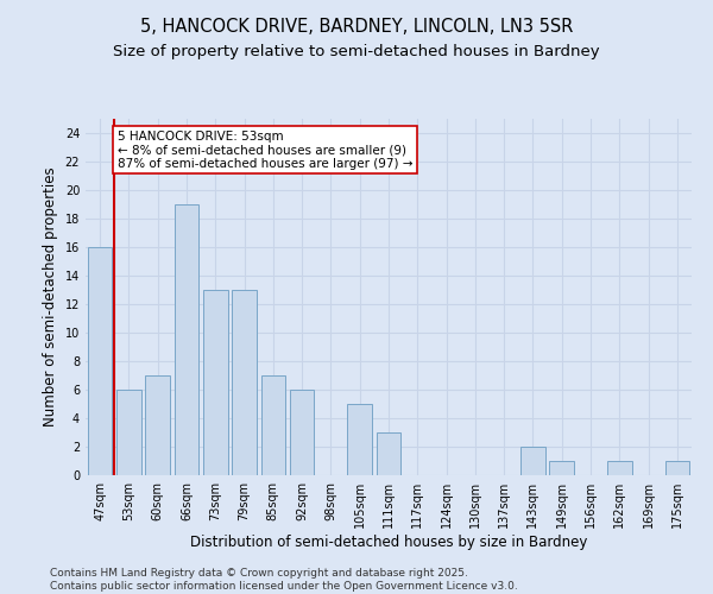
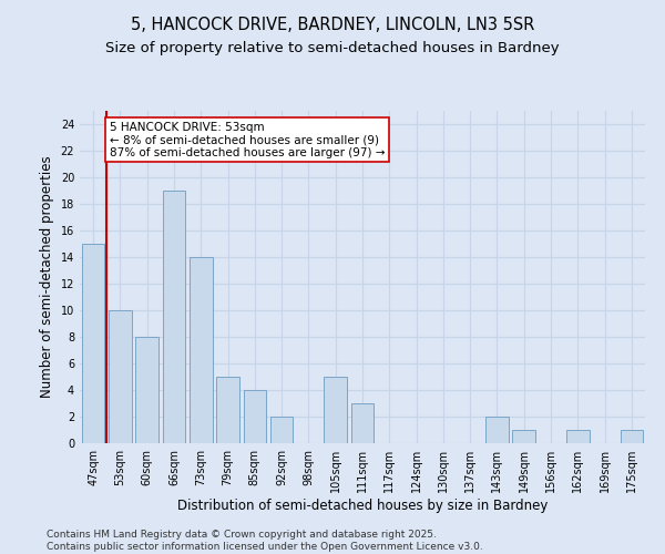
47sqm: 16 -> 15
53sqm: 6 -> 10
60sqm: 7 -> 8
73sqm: 13 -> 14
79sqm: 13 -> 5
85sqm: 7 -> 4
92sqm: 6 -> 2
